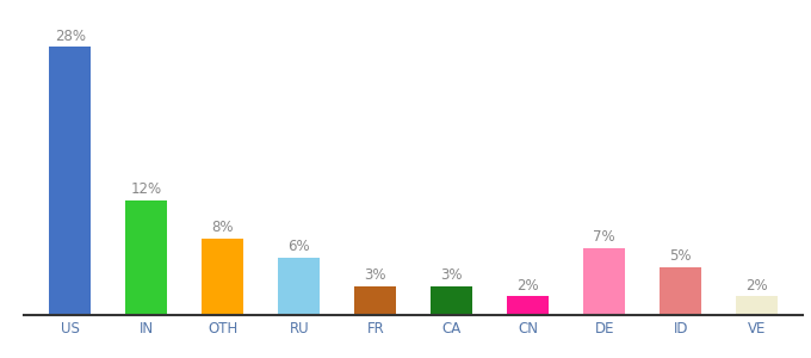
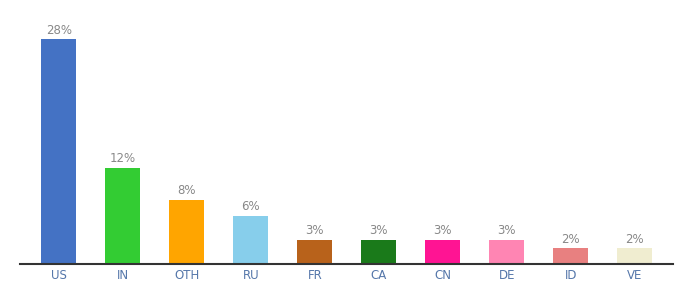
CN: 2% -> 3%
DE: 7% -> 3%
ID: 5% -> 2%
